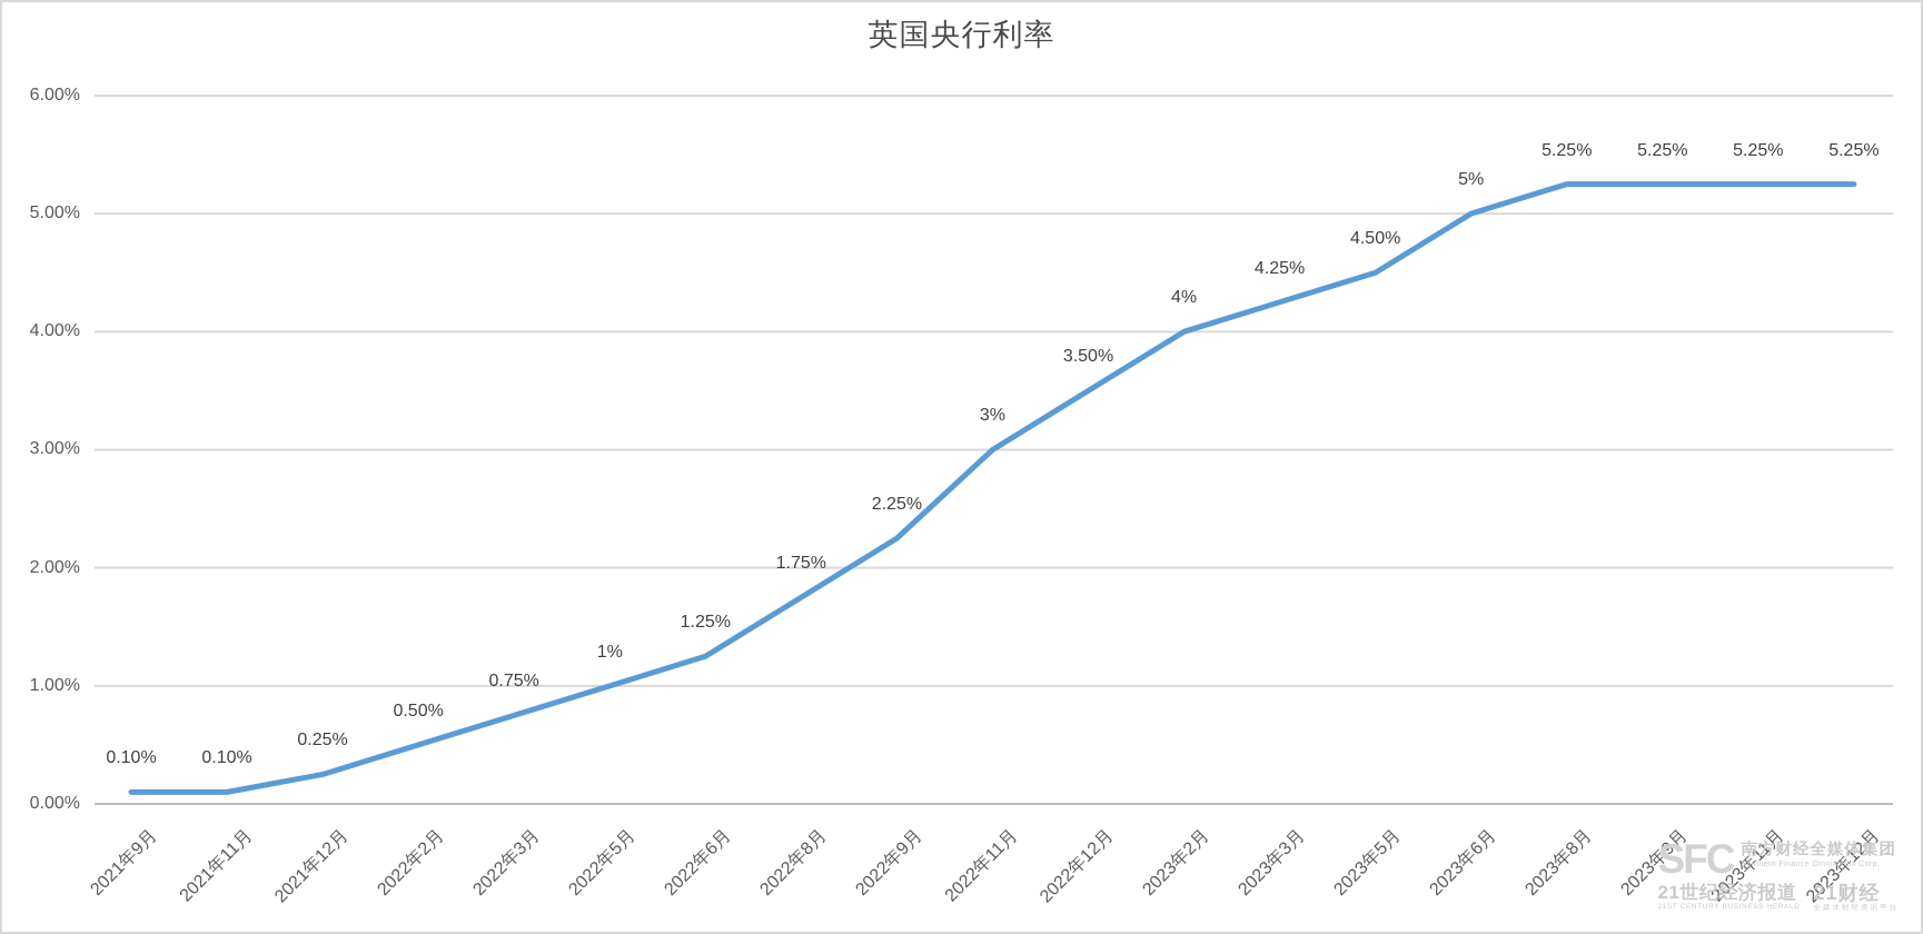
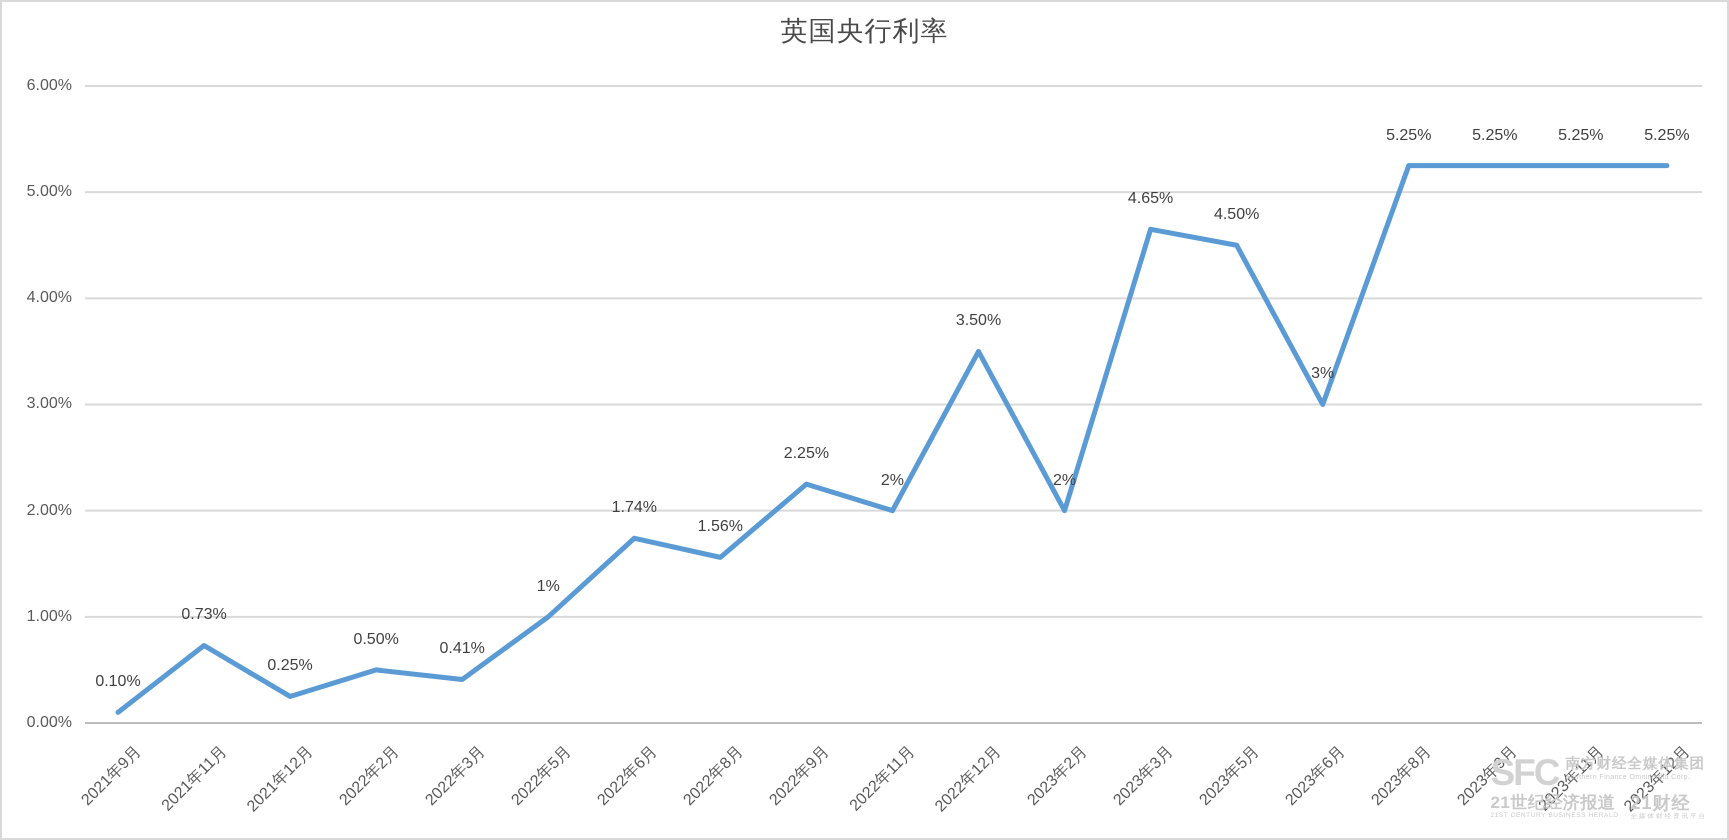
2021年11月: 0.10% -> 0.73%
2022年3月: 0.75% -> 0.41%
2022年6月: 1.25% -> 1.74%
2022年8月: 1.75% -> 1.56%
2022年11月: 3% -> 2%
2023年2月: 4% -> 2%
2023年3月: 4.25% -> 4.65%
2023年6月: 5% -> 3%
